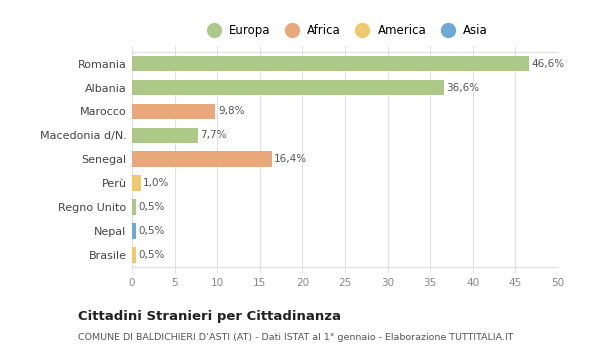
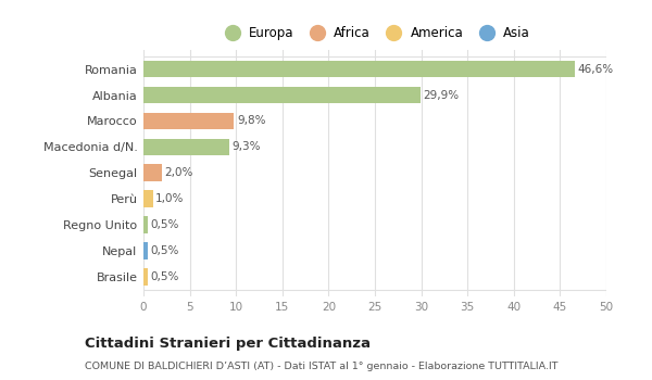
Albania: 36,6% -> 29,9%
Macedonia d/N.: 7,7% -> 9,3%
Senegal: 16,4% -> 2,0%
